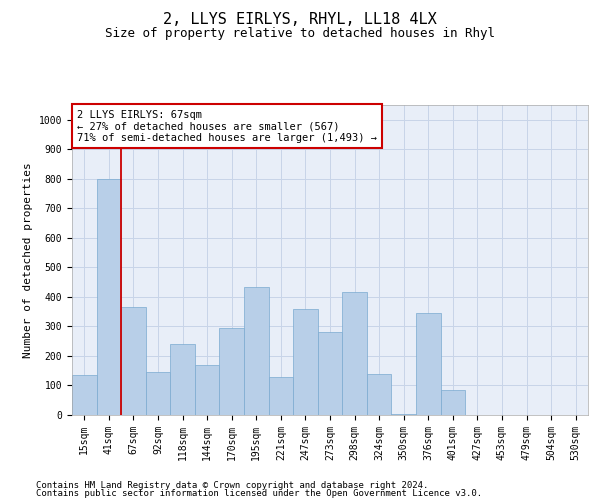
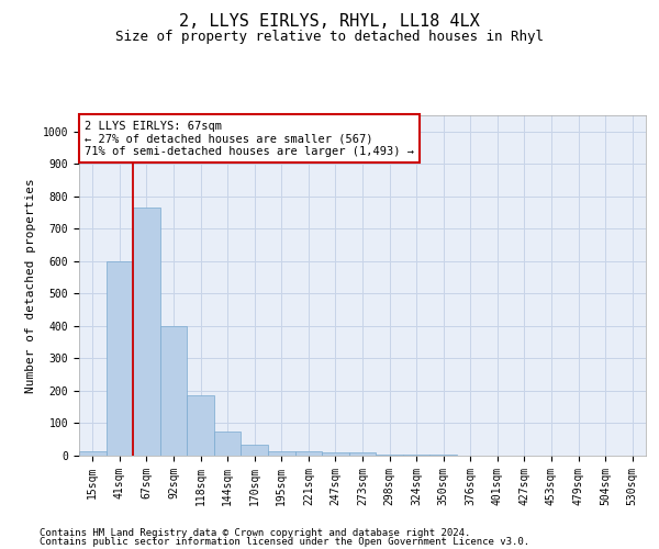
15sqm: 135 -> 15
41sqm: 800 -> 600
67sqm: 365 -> 765
92sqm: 145 -> 400
118sqm: 240 -> 185
144sqm: 170 -> 75
170sqm: 295 -> 35
195sqm: 435 -> 15
221sqm: 130 -> 12
247sqm: 360 -> 10
273sqm: 280 -> 10
298sqm: 415 -> 5
324sqm: 140 -> 3
376sqm: 345 -> 1
401sqm: 85 -> 1
